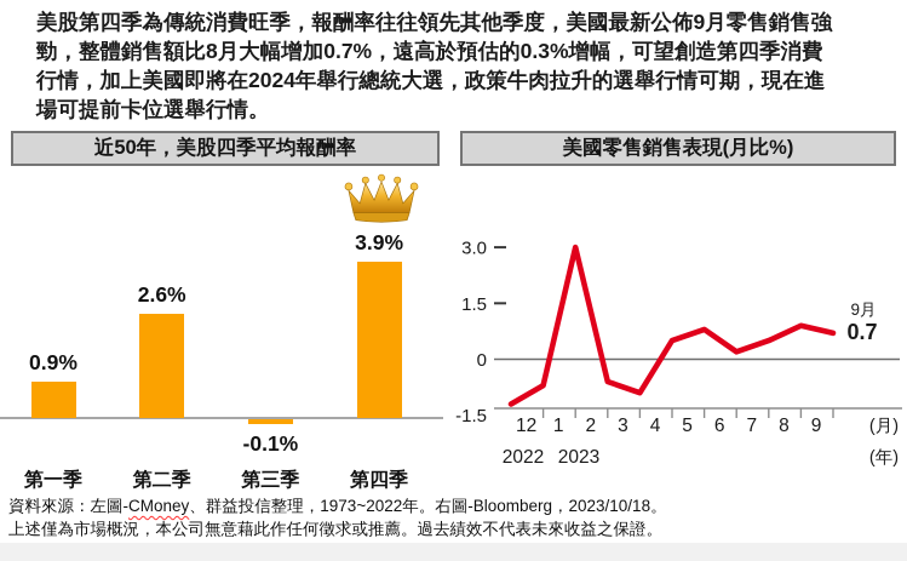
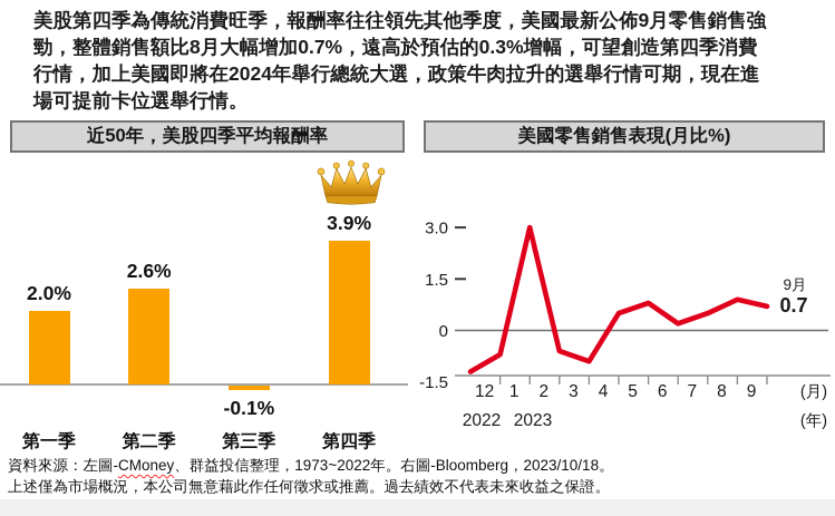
近50年，美股四季平均報酬率/第一季: 0.9% -> 2.0%
